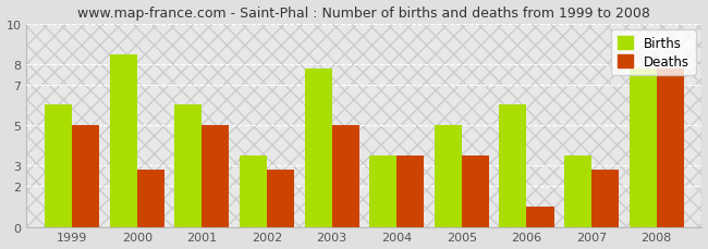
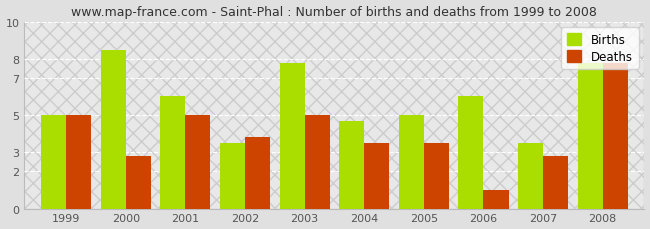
Births/1999: 6.0 -> 5.0
Deaths/2002: 2.8 -> 3.8
Births/2004: 3.5 -> 4.7
